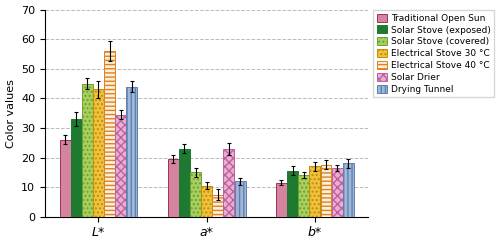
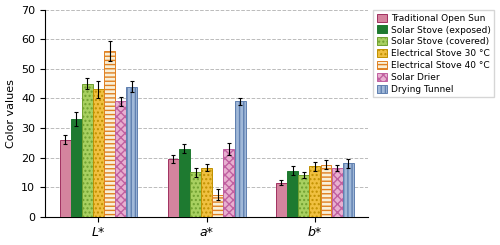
Solar Drier/L*: 34.5 -> 39.0
Electrical Stove 30 °C/a*: 10.5 -> 16.5
Drying Tunnel/a*: 12 -> 39
